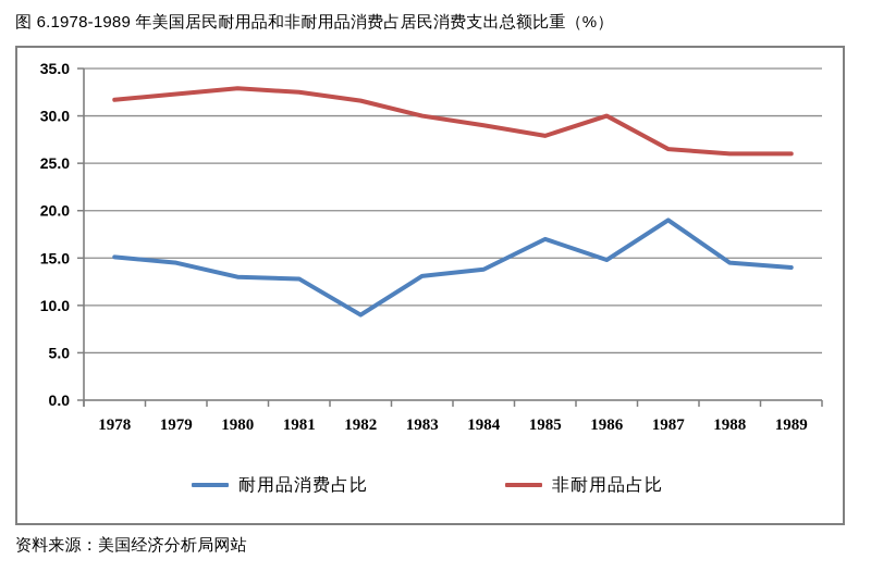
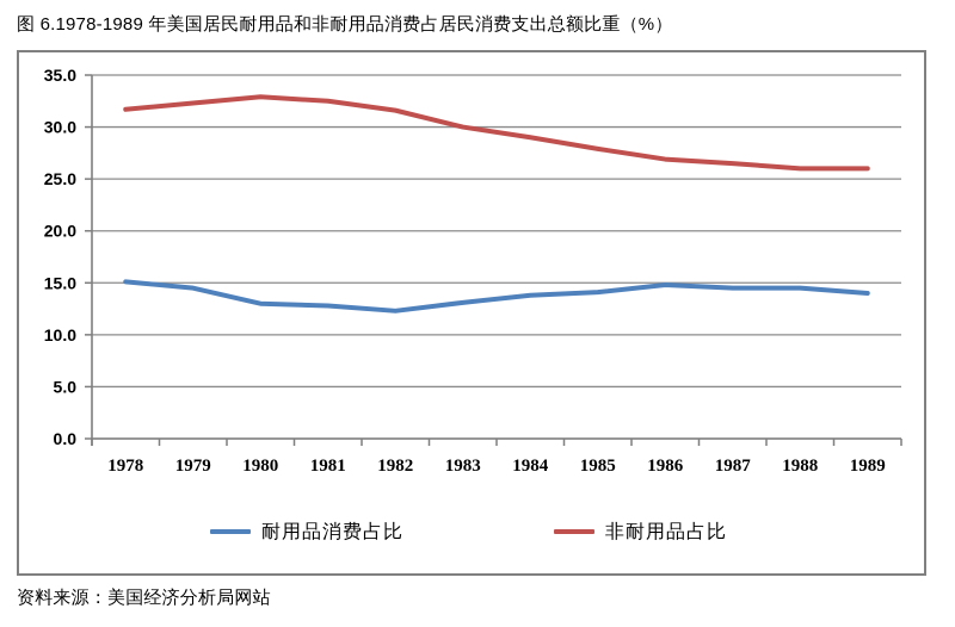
耐用品消费占比/1982: 9 -> 12
耐用品消费占比/1985: 17 -> 14
非耐用品占比/1986: 30 -> 27
耐用品消费占比/1987: 19 -> 14
